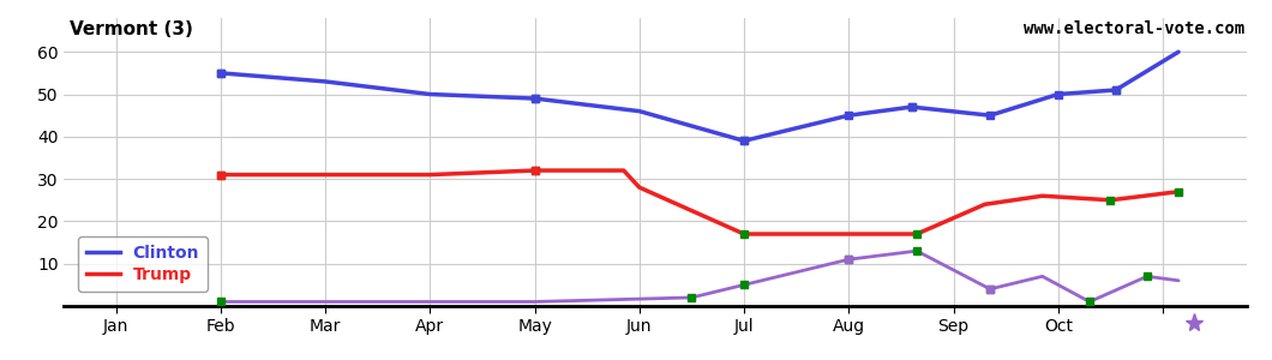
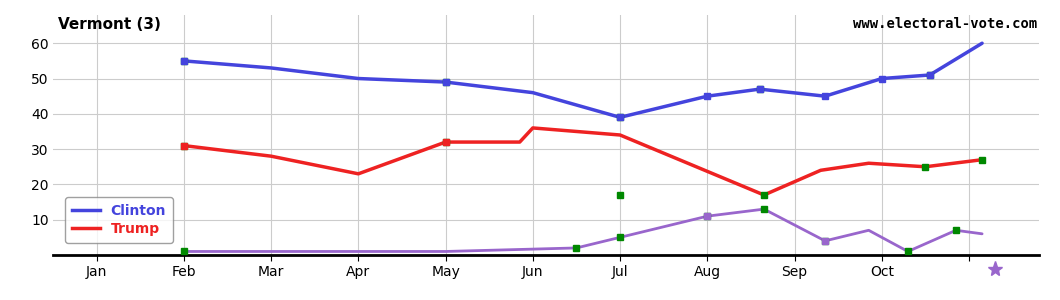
Trump/Mar: 31 -> 28
Trump/Apr: 31 -> 23
Trump/Jun: 28 -> 36
Trump/Jul: 17 -> 34
